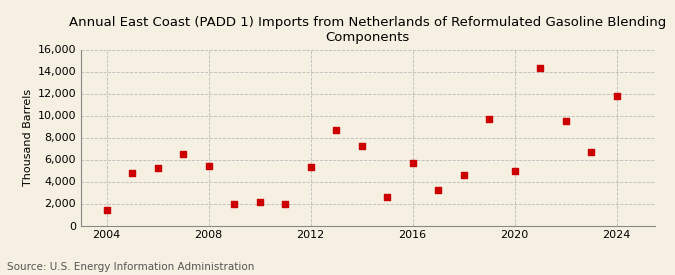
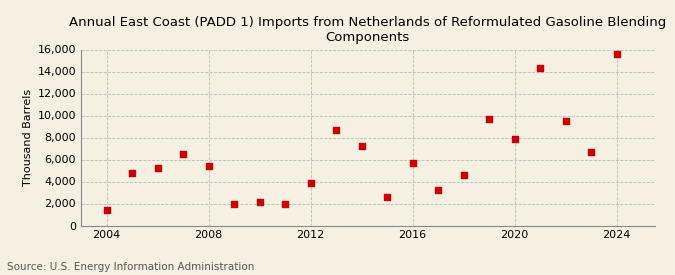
2012: 5,300 -> 3,900
2020: 5,000 -> 7,900
2024: 11,800 -> 15,600
